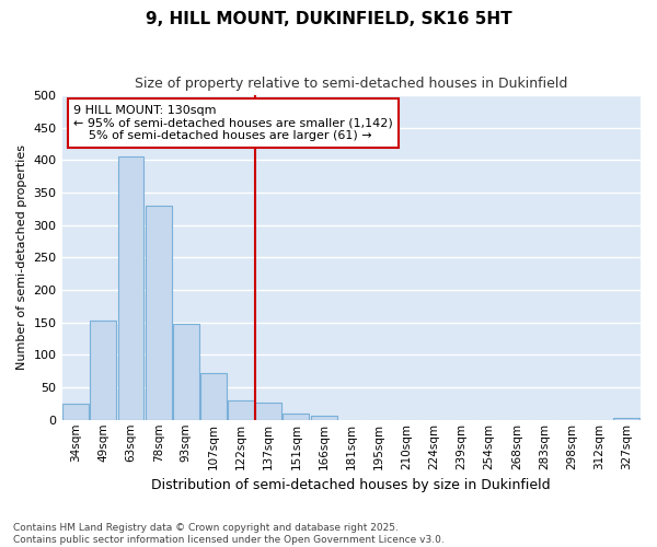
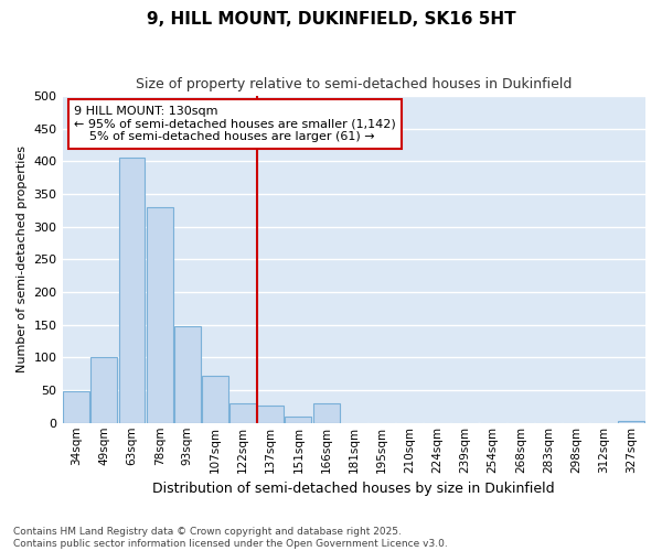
34sqm: 25 -> 48
49sqm: 153 -> 100
166sqm: 6 -> 30
